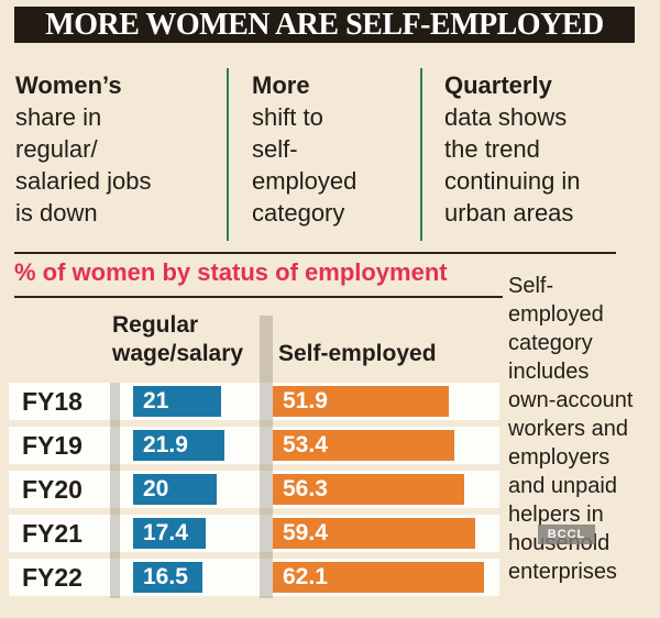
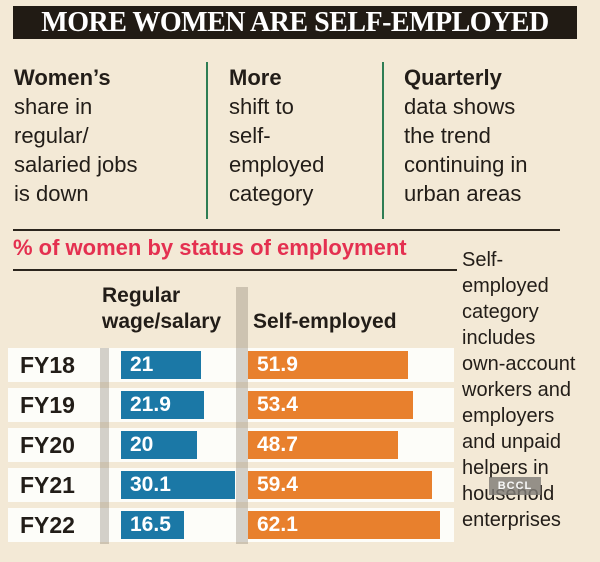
Self-employed/FY20: 56.3 -> 48.7
Regular wage/salary/FY21: 17.4 -> 30.1
